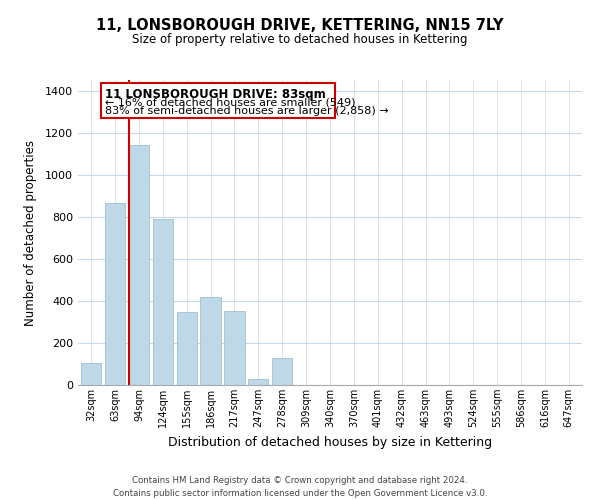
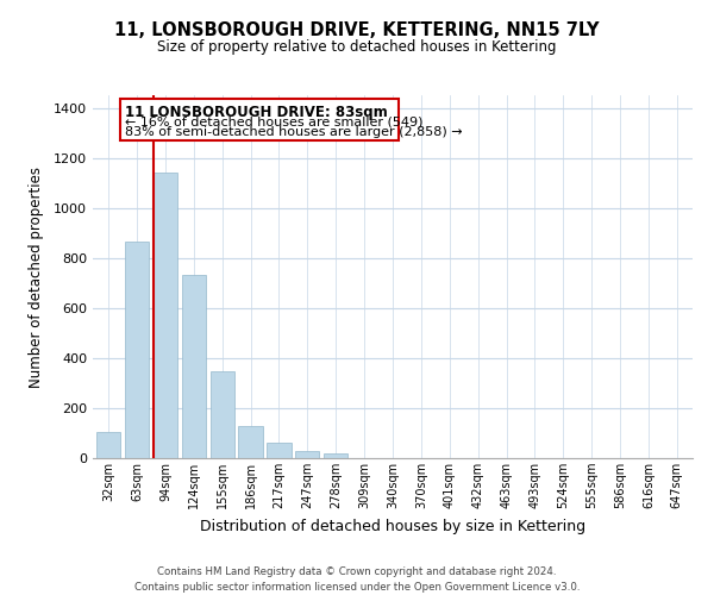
124sqm: 790 -> 730
186sqm: 420 -> 130
217sqm: 350 -> 60
278sqm: 130 -> 18
